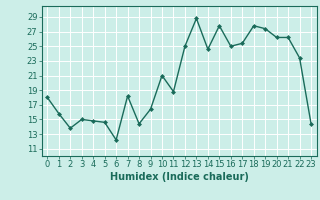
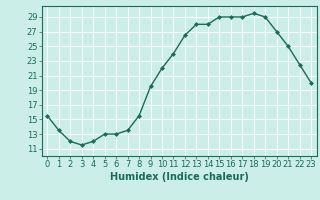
0: 18.0 -> 15.5
1: 15.8 -> 13.5
2: 13.8 -> 12.0
3: 15.0 -> 11.5
4: 14.8 -> 12.0
5: 14.6 -> 13.0
6: 12.2 -> 13.0
7: 18.2 -> 13.5
8: 14.4 -> 15.5
9: 16.4 -> 19.5
10: 21.0 -> 22.0
11: 18.8 -> 24.0
12: 25.0 -> 26.5
13: 28.8 -> 28.0
14: 24.6 -> 28.0
15: 27.8 -> 29.0
16: 25.0 -> 29.0
17: 25.4 -> 29.0
18: 27.8 -> 29.5
19: 27.4 -> 29.0
20: 26.2 -> 27.0
21: 26.2 -> 25.0
22: 23.4 -> 22.5
23: 14.4 -> 20.0
